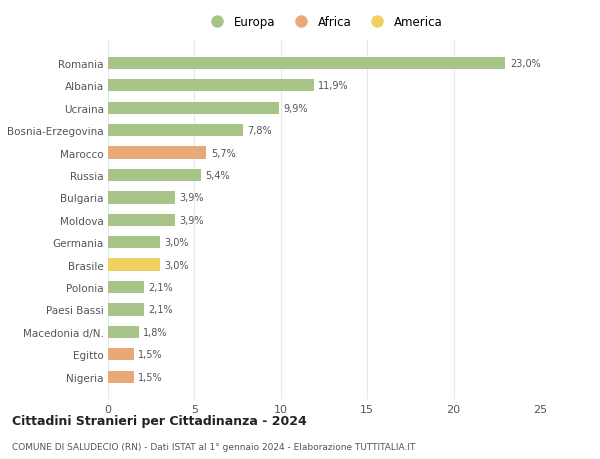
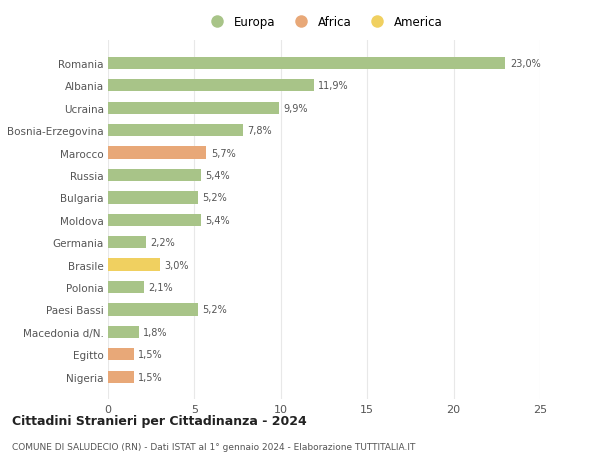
Bulgaria: 3,9% -> 5,2%
Moldova: 3,9% -> 5,4%
Germania: 3,0% -> 2,2%
Paesi Bassi: 2,1% -> 5,2%
